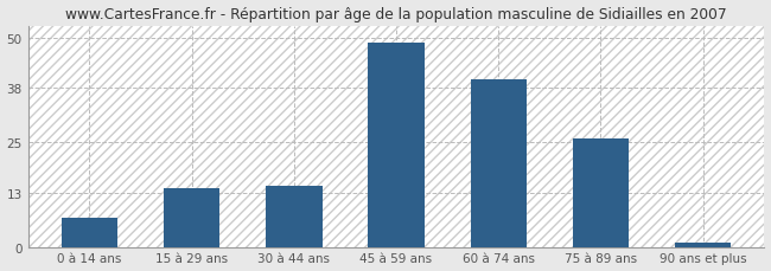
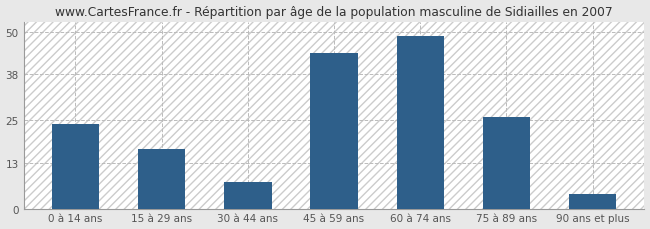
0 à 14 ans: 7.0 -> 24.0
15 à 29 ans: 14.0 -> 17.0
30 à 44 ans: 14.5 -> 7.5
45 à 59 ans: 49.0 -> 44.0
60 à 74 ans: 40.0 -> 49.0
90 ans et plus: 1.0 -> 4.0
